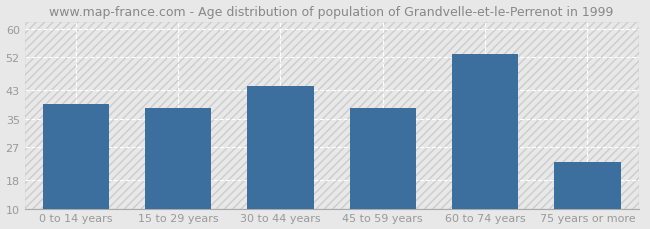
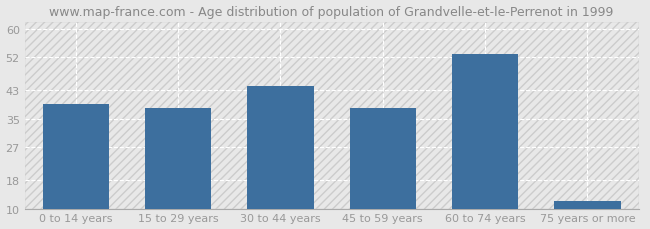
75 years or more: 23 -> 12
